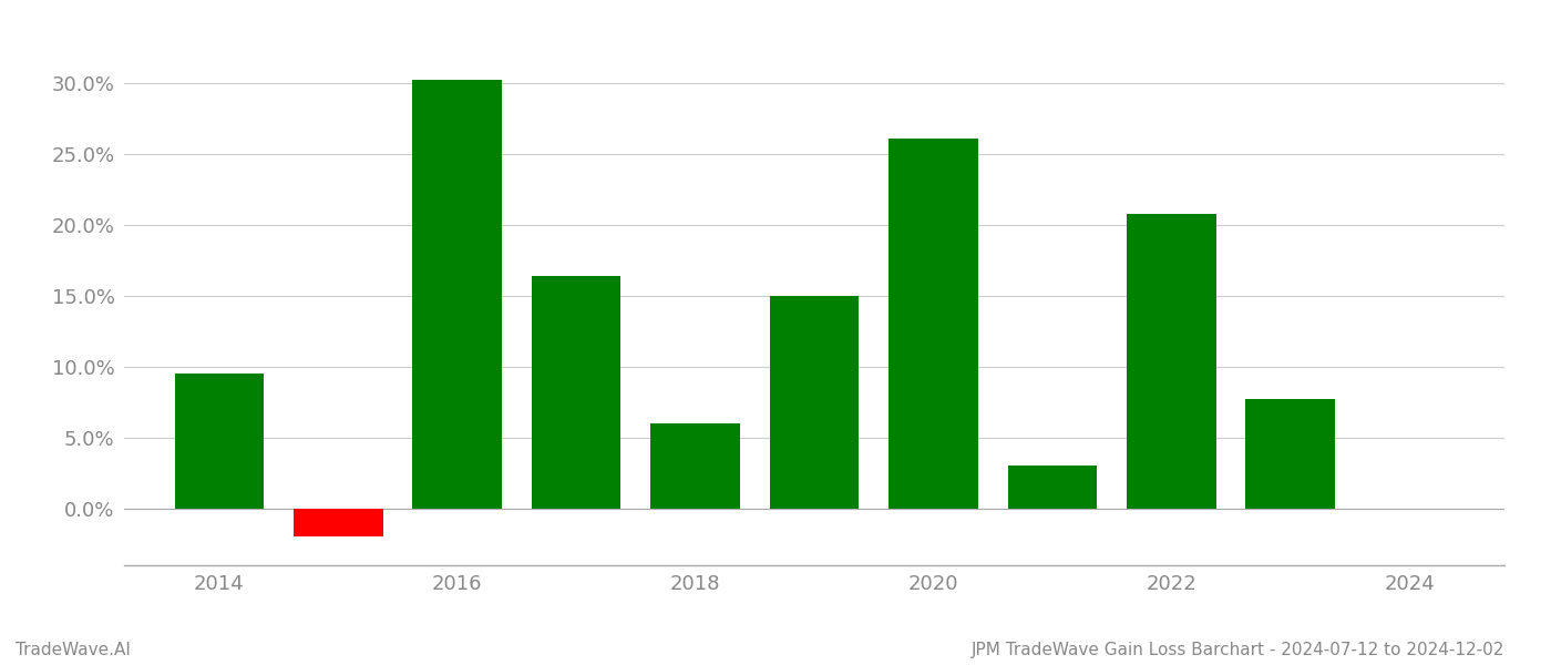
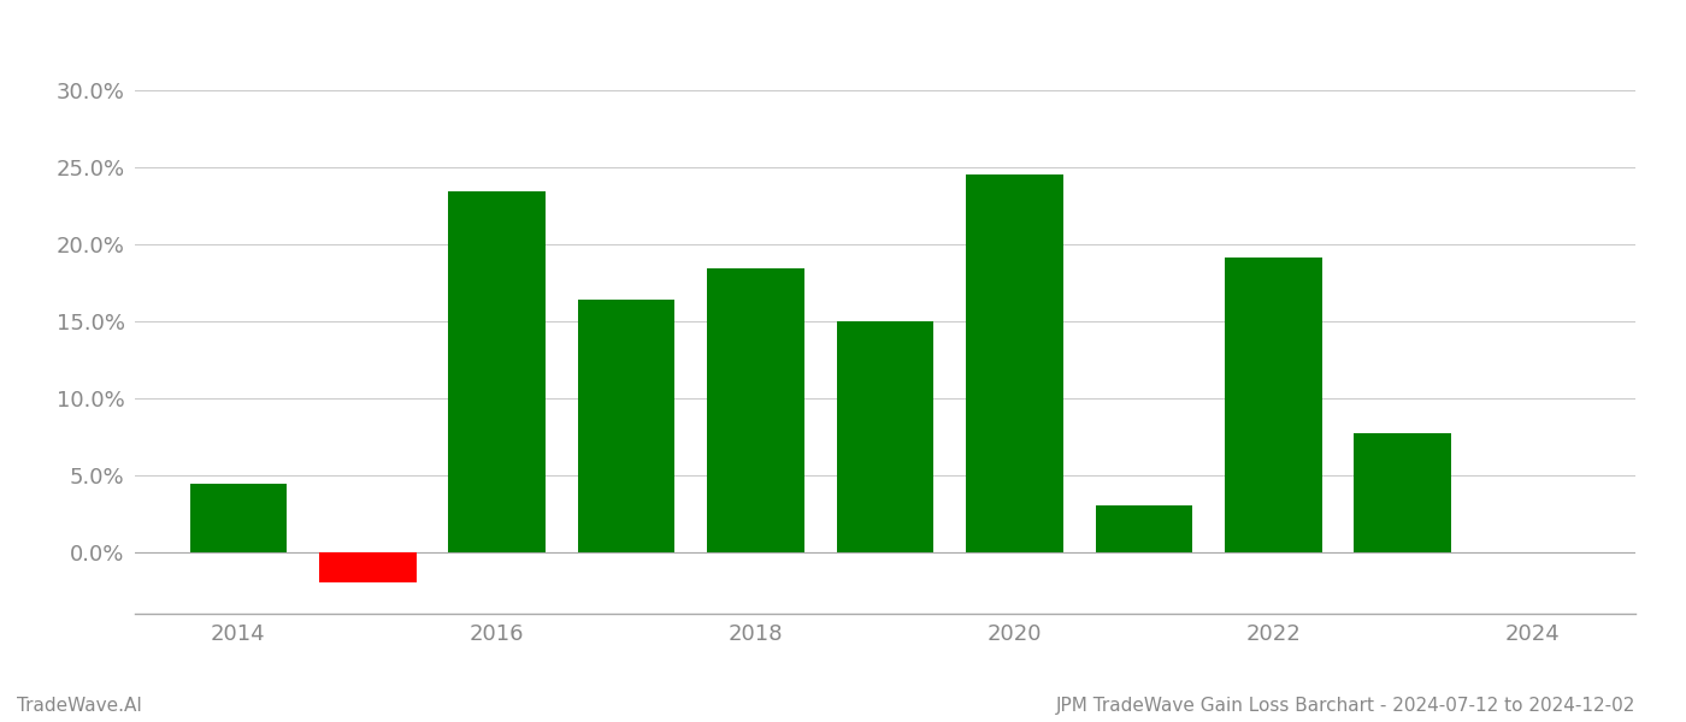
2014: 9.5% -> 4.4%
2016: 30.2% -> 23.4%
2018: 6.0% -> 18.4%
2020: 26.1% -> 24.5%
2022: 20.8% -> 19.1%
